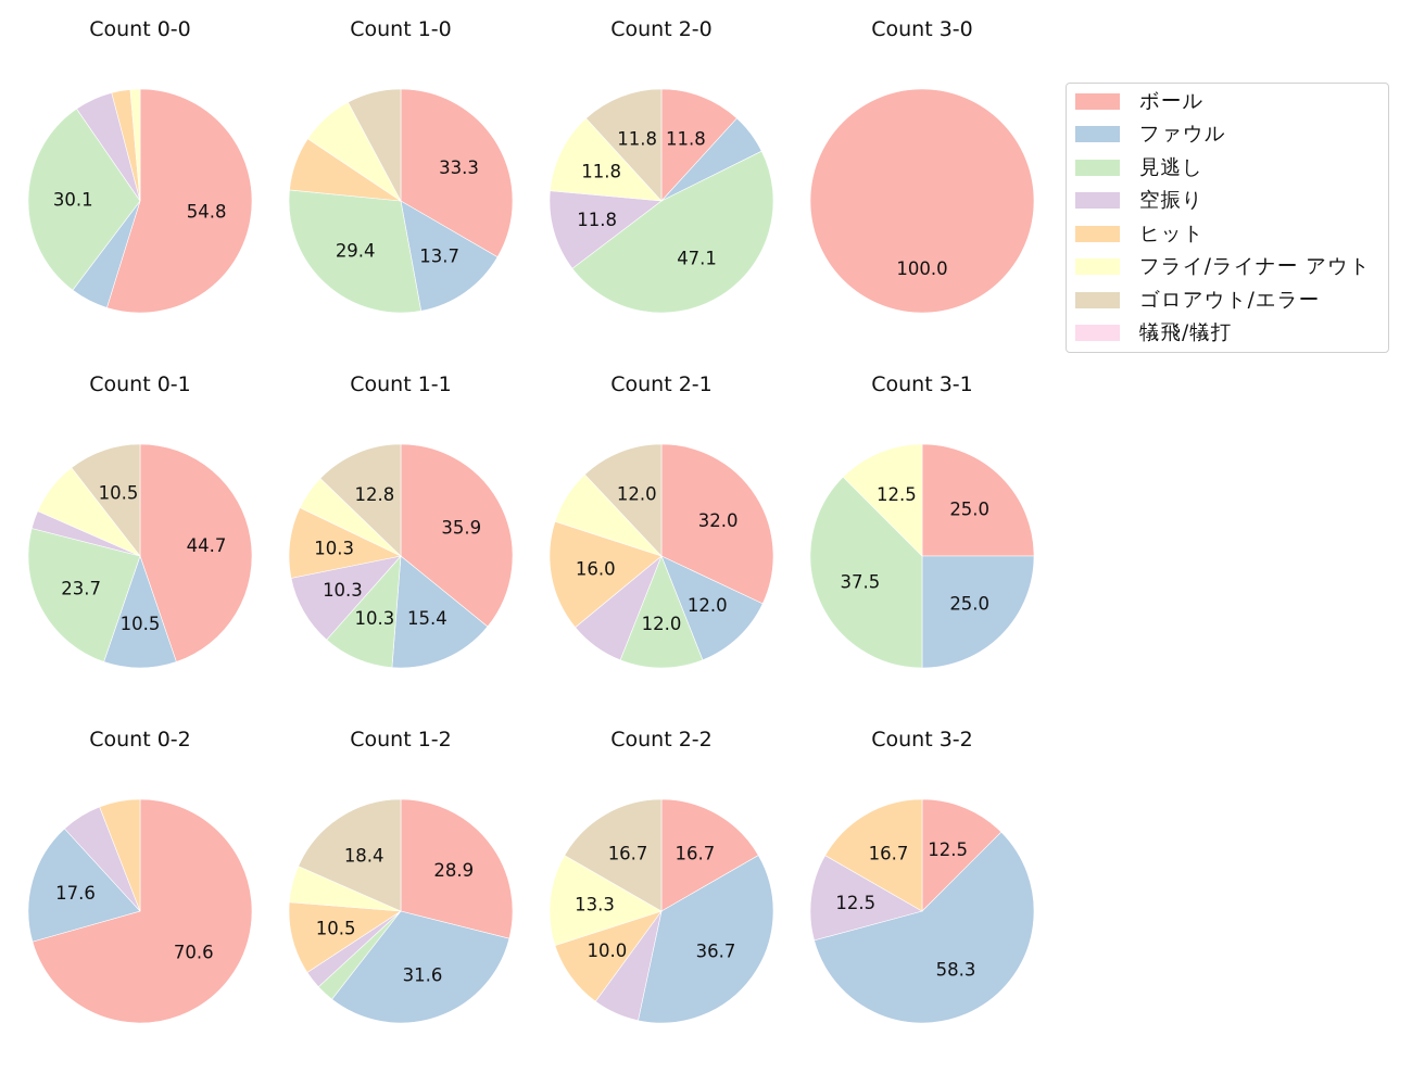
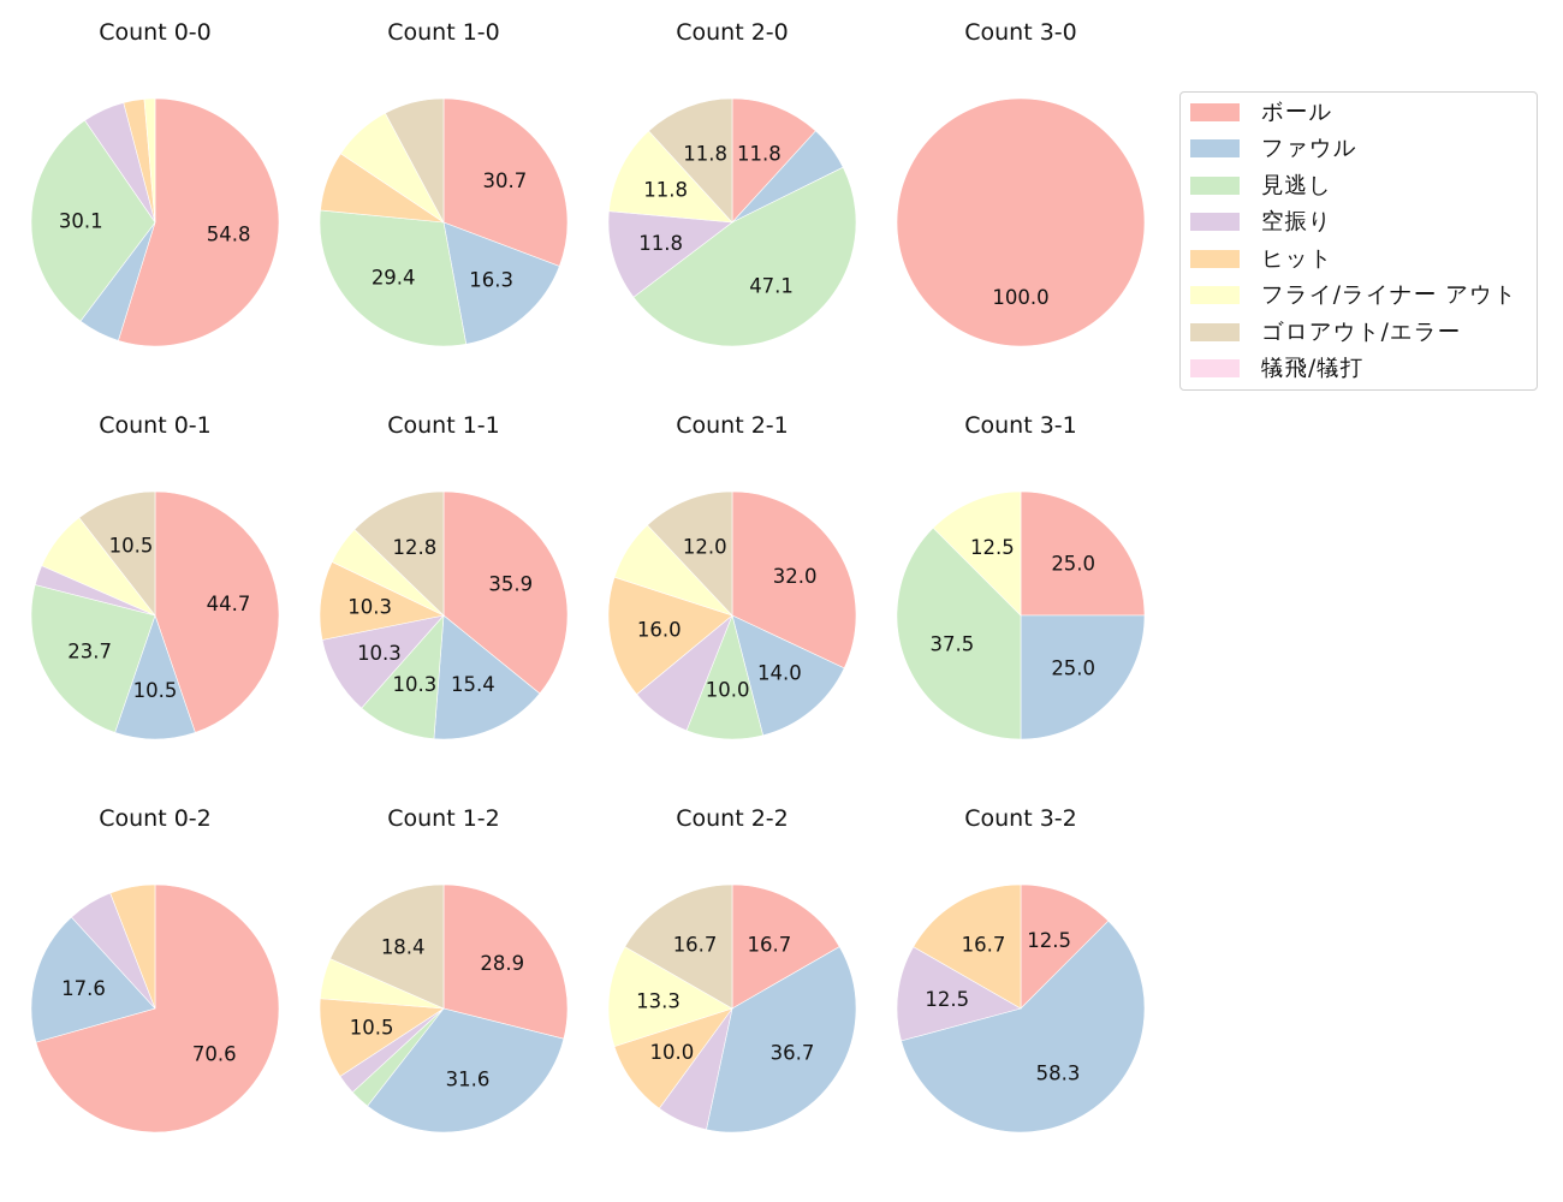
Count 1-0/ボール: 33.3 -> 30.7
Count 1-0/ファウル: 13.7 -> 16.3
Count 2-1/ファウル: 12.0 -> 14.0
Count 2-1/見逃し: 12.0 -> 10.0
